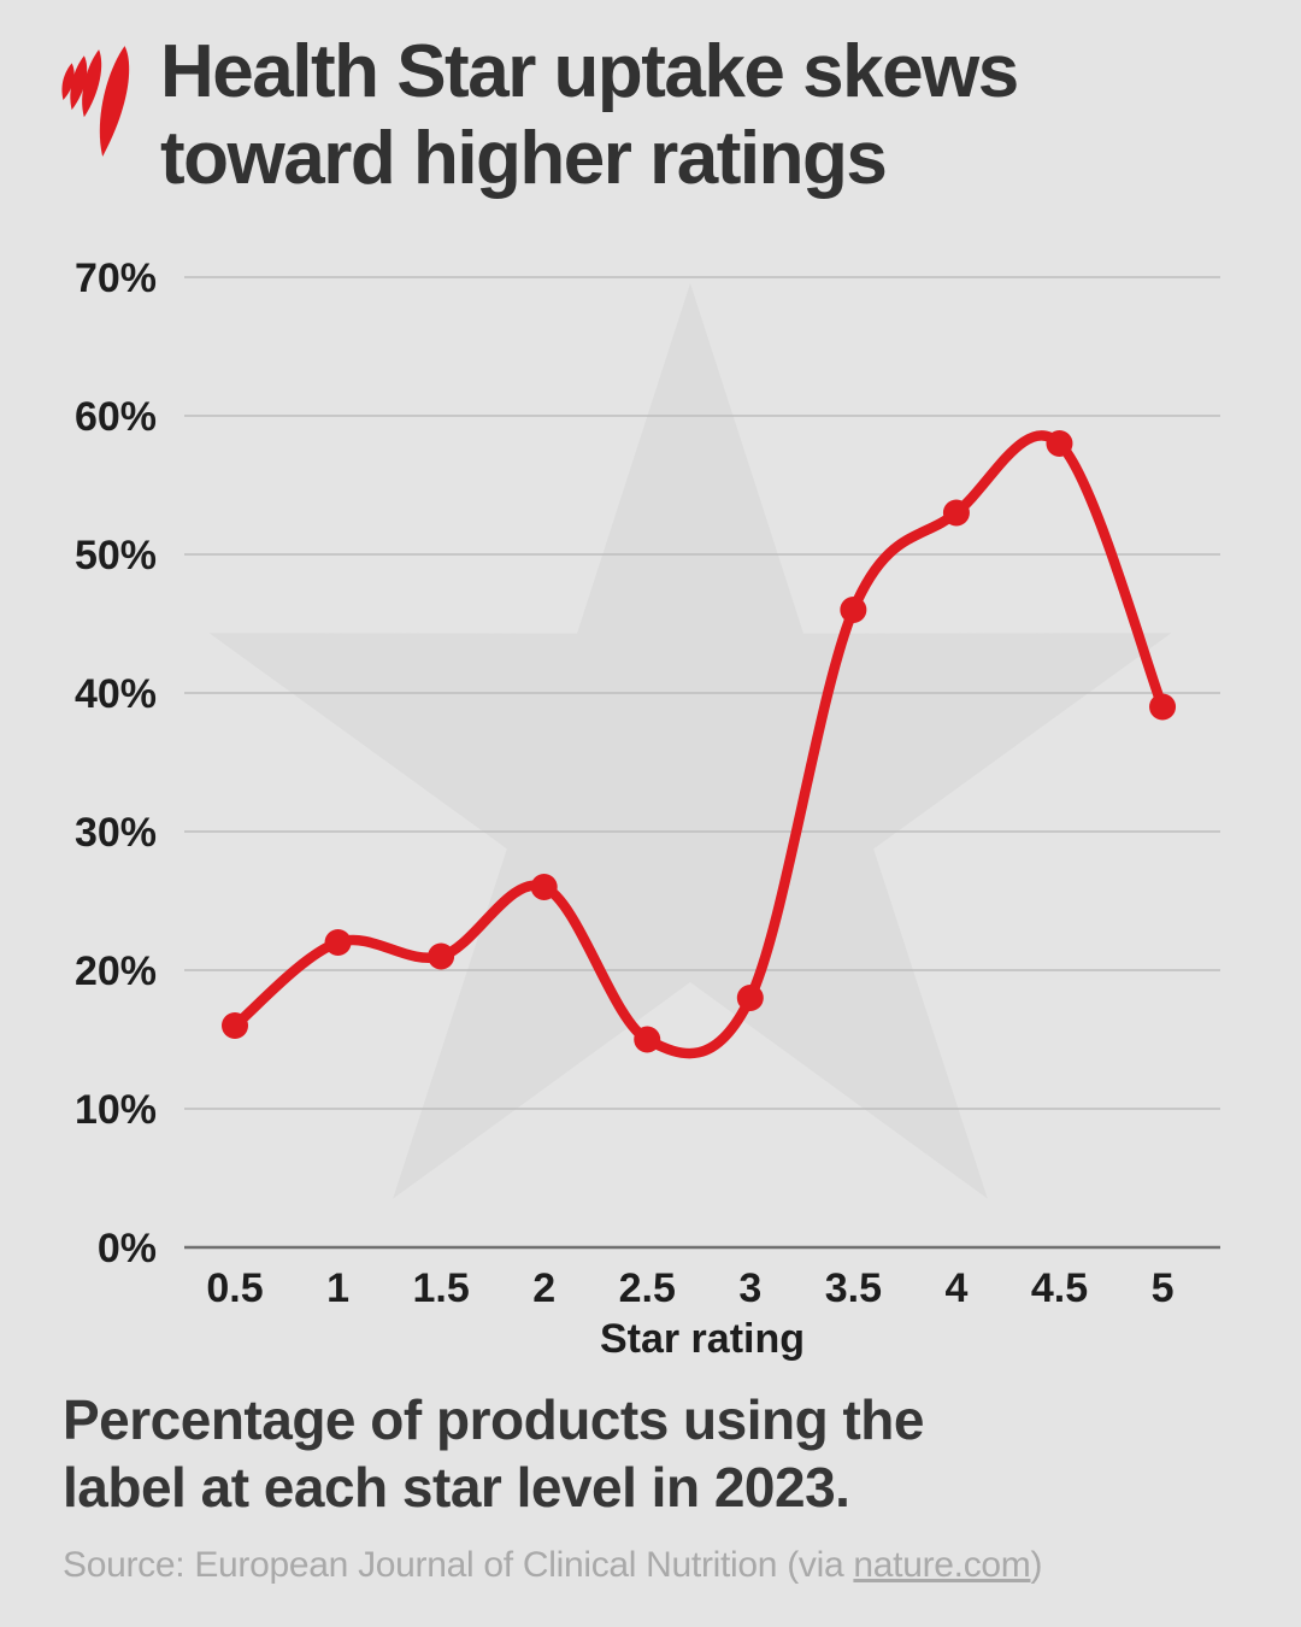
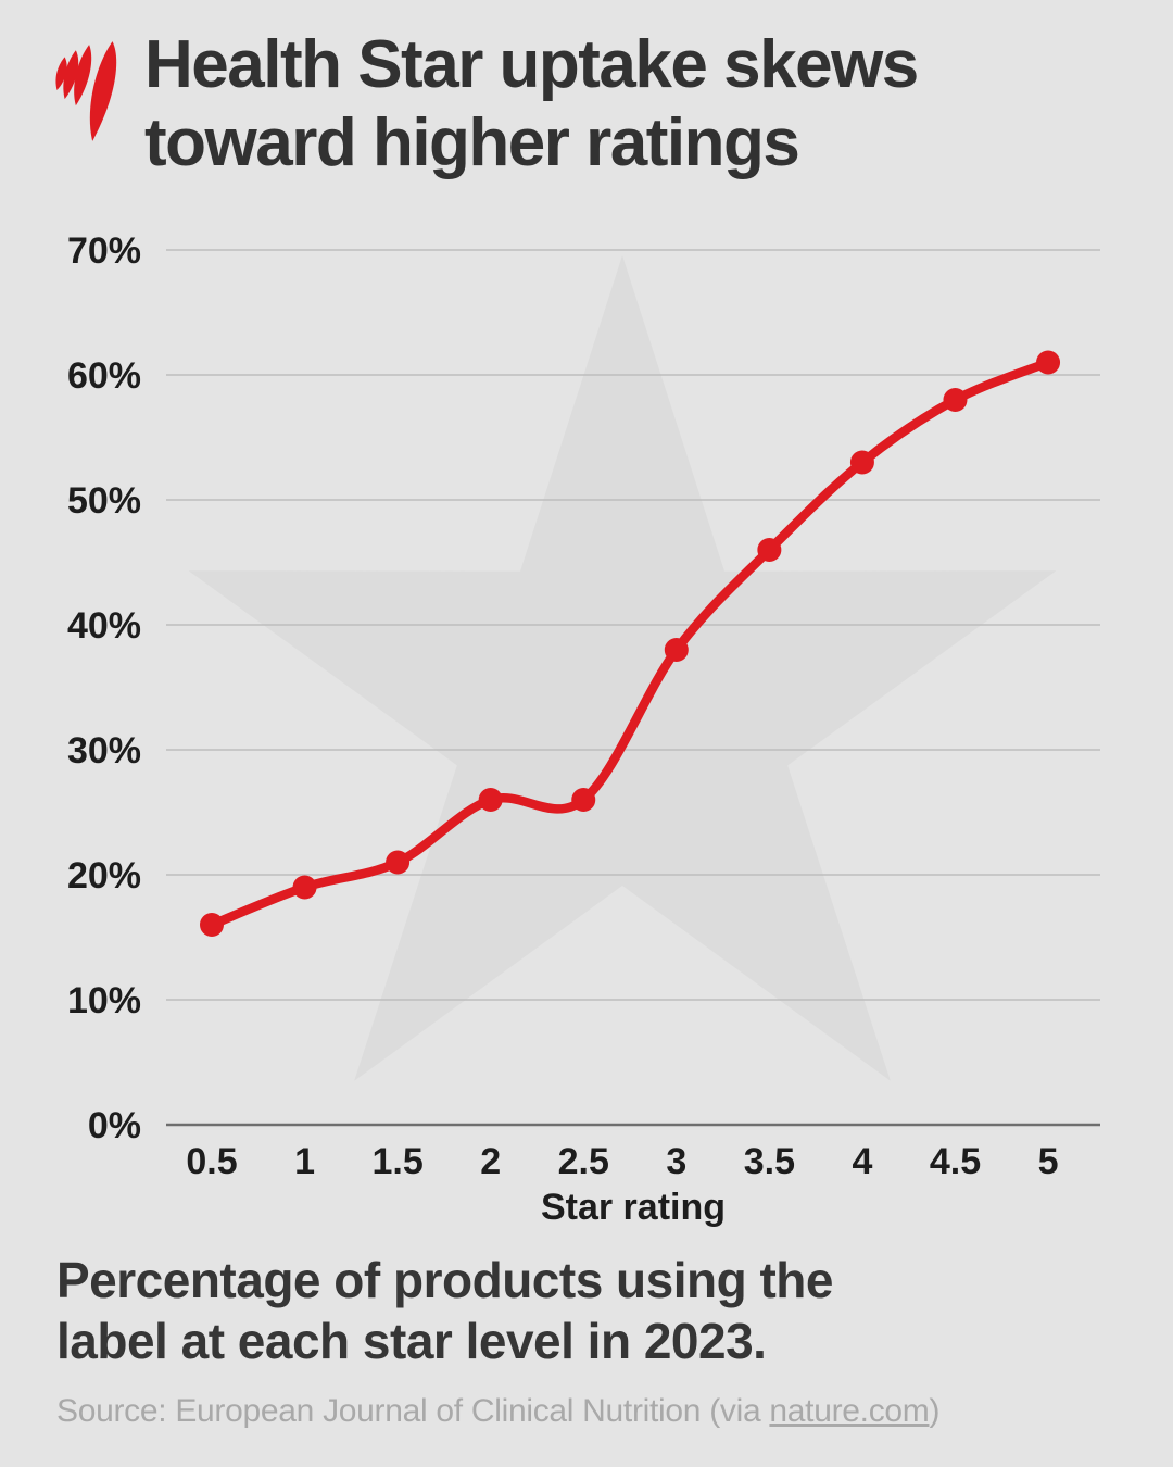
1: 22% -> 19%
2.5: 15% -> 26%
3: 18% -> 38%
5: 39% -> 61%
